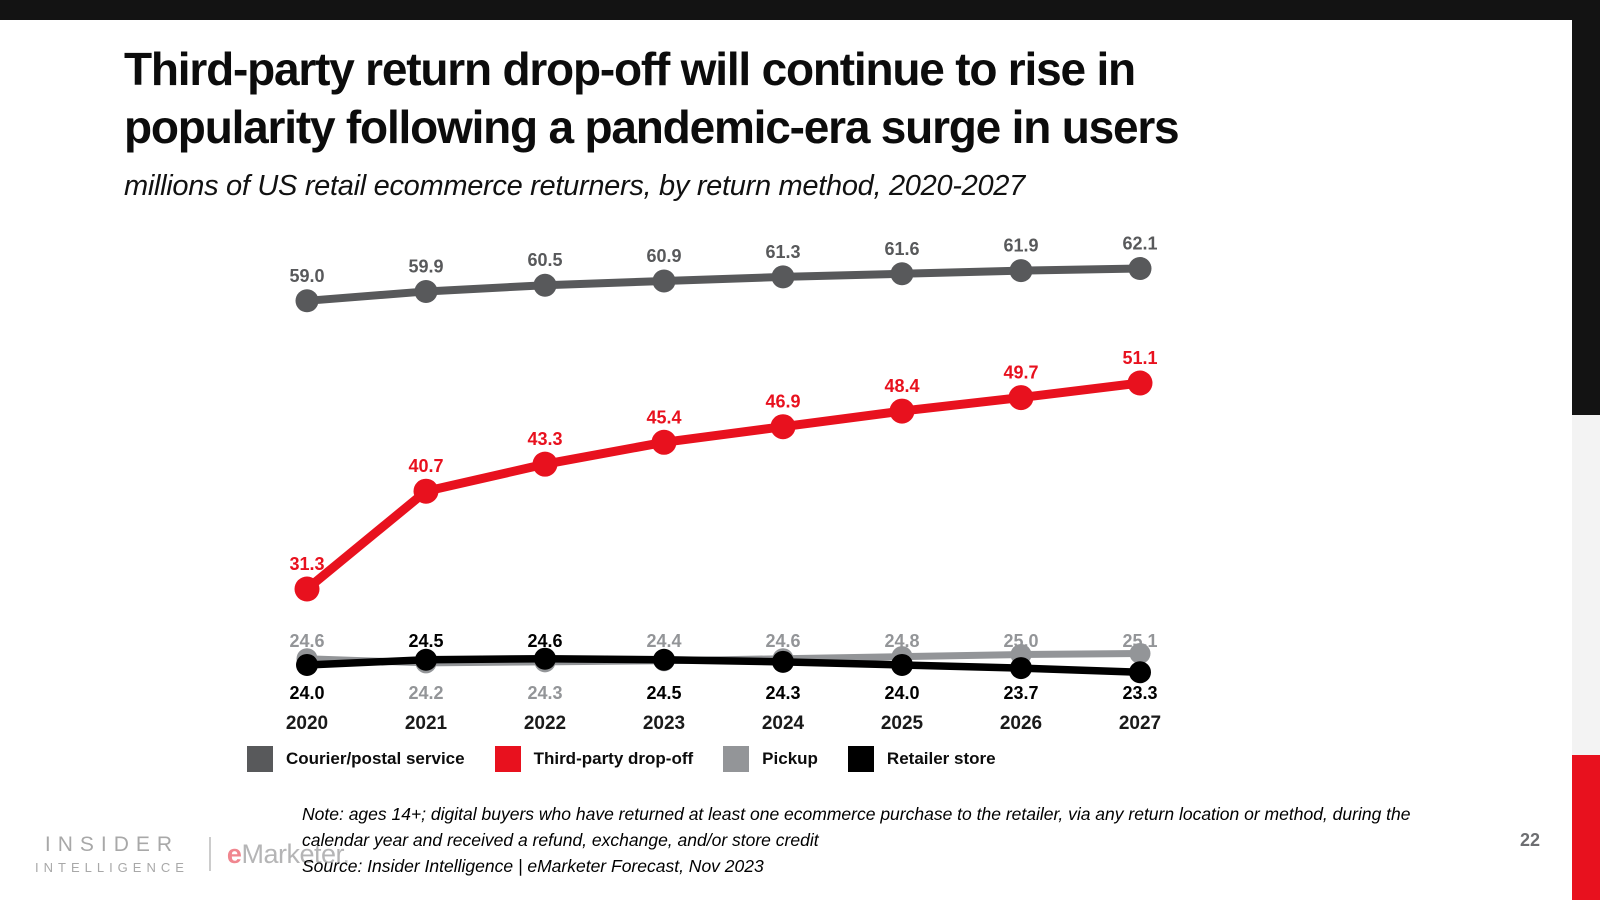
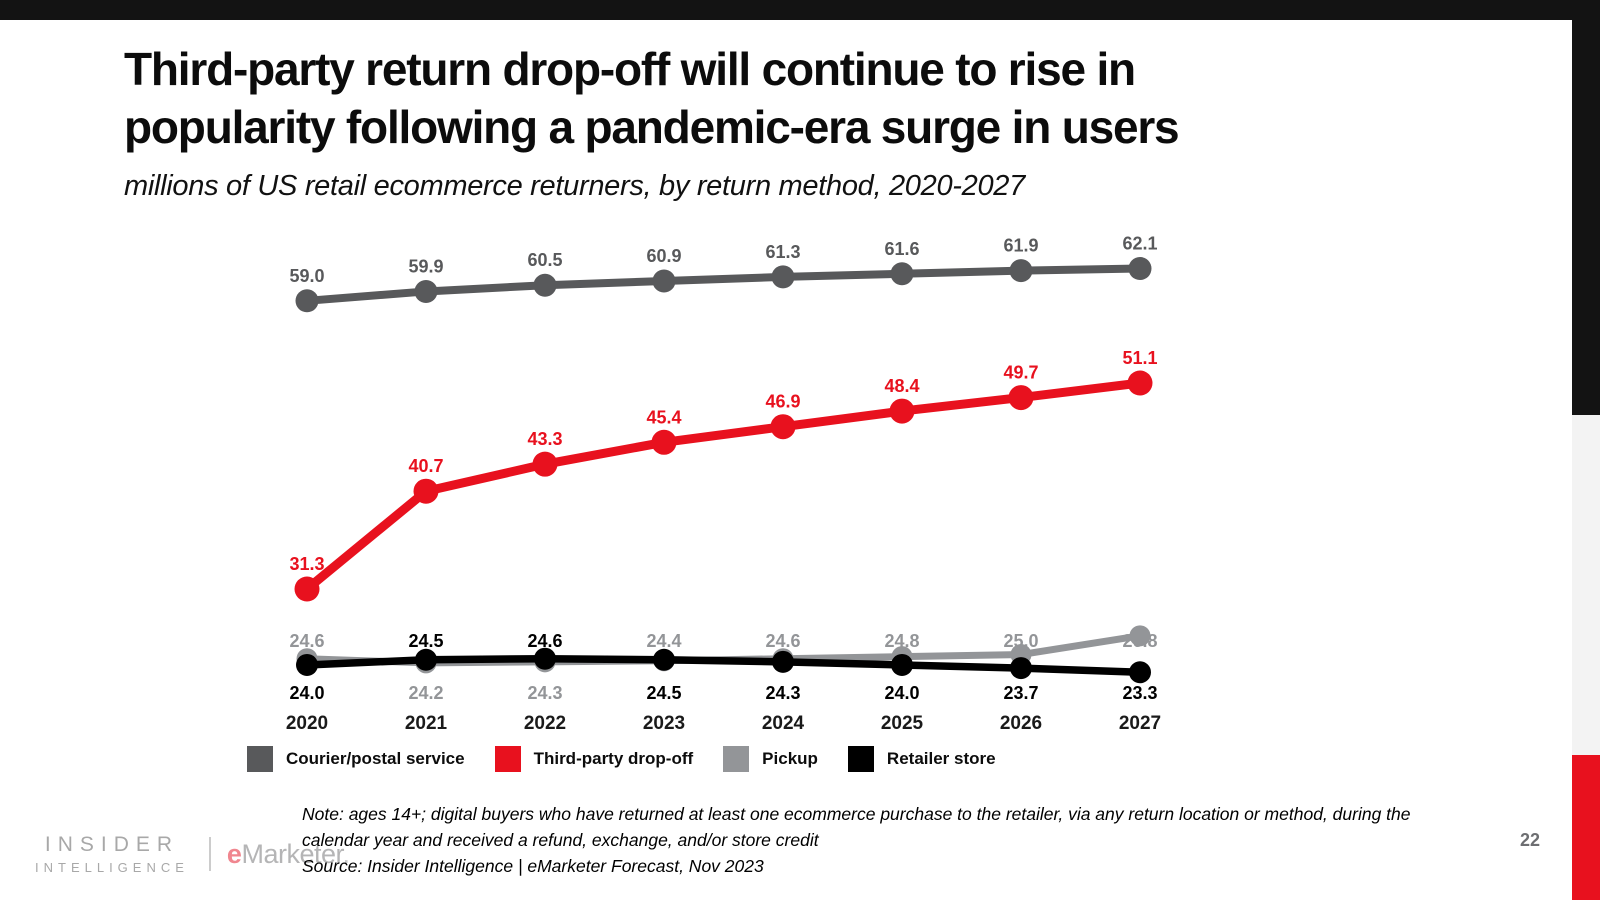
Pickup/2027: 25.1 -> 26.8
